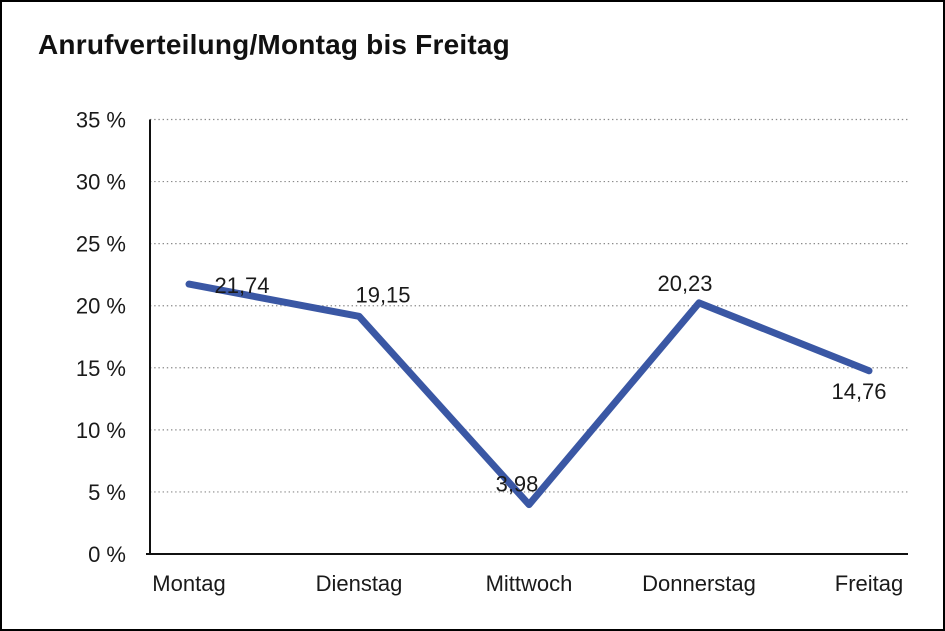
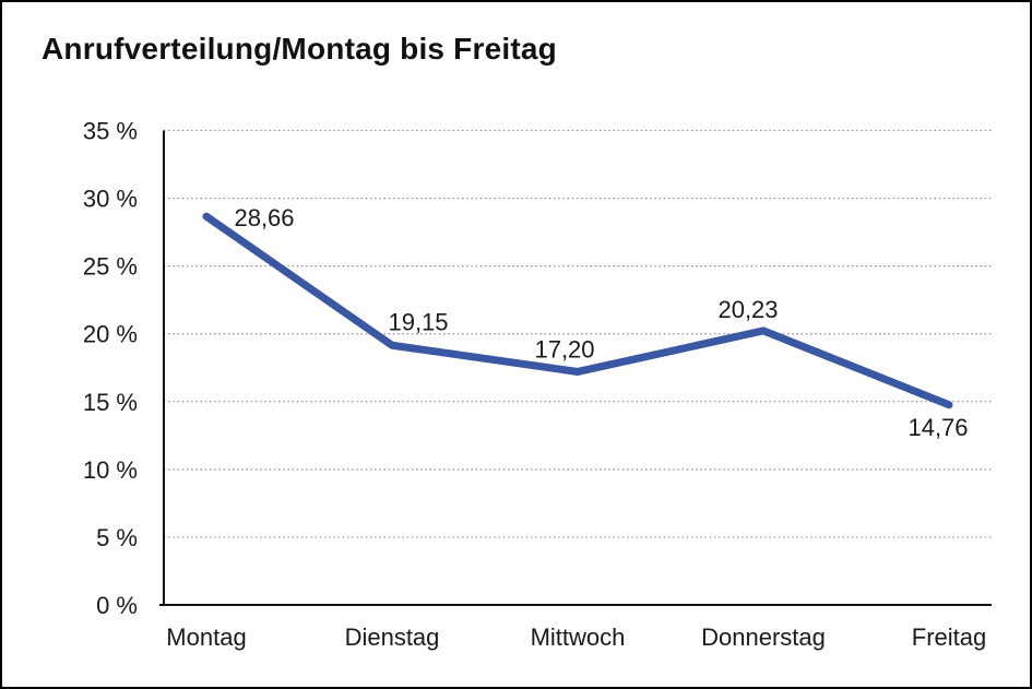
Montag: 21,74 -> 28,66
Mittwoch: 3,98 -> 17,20
